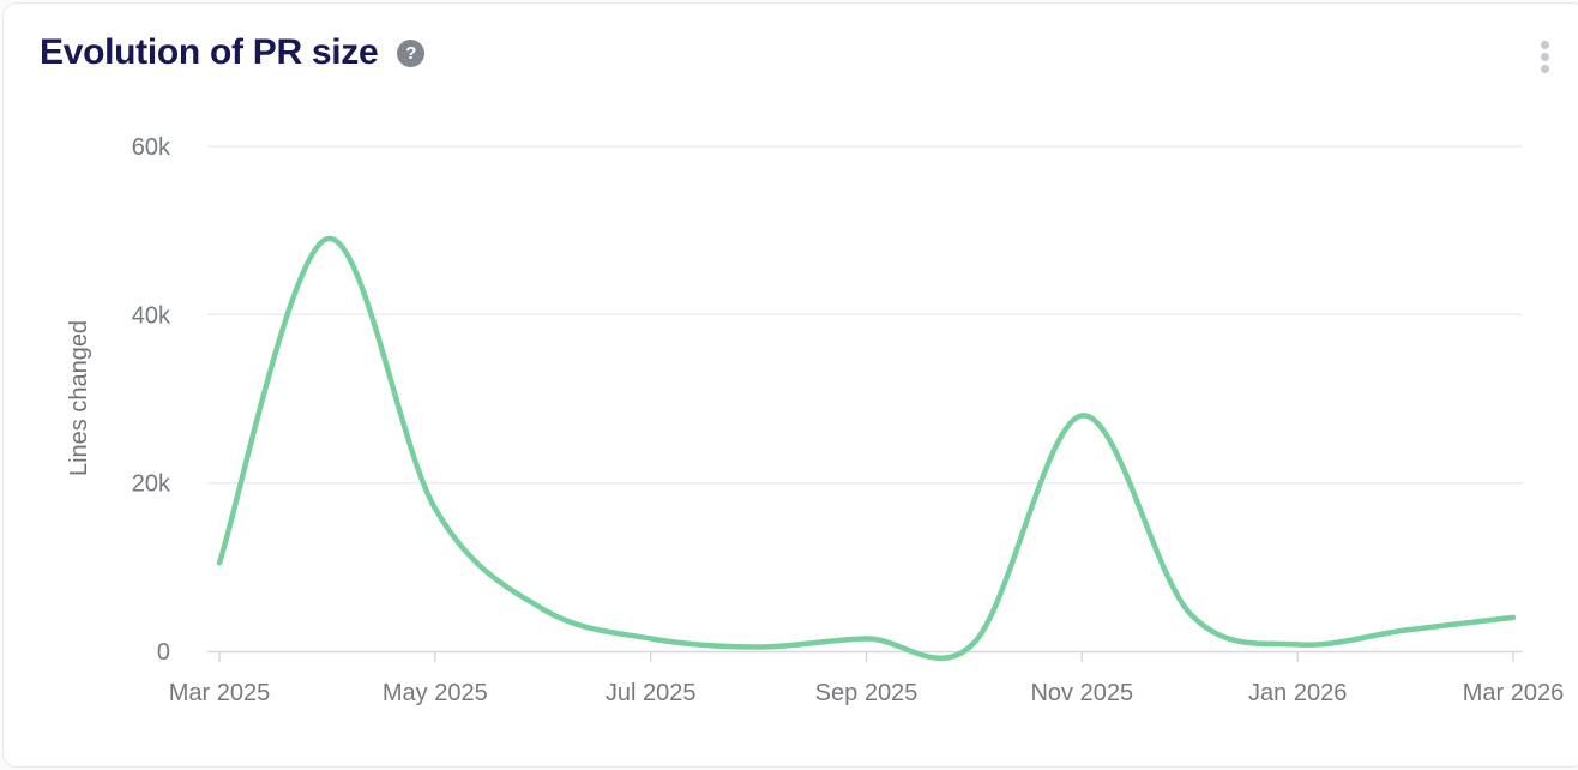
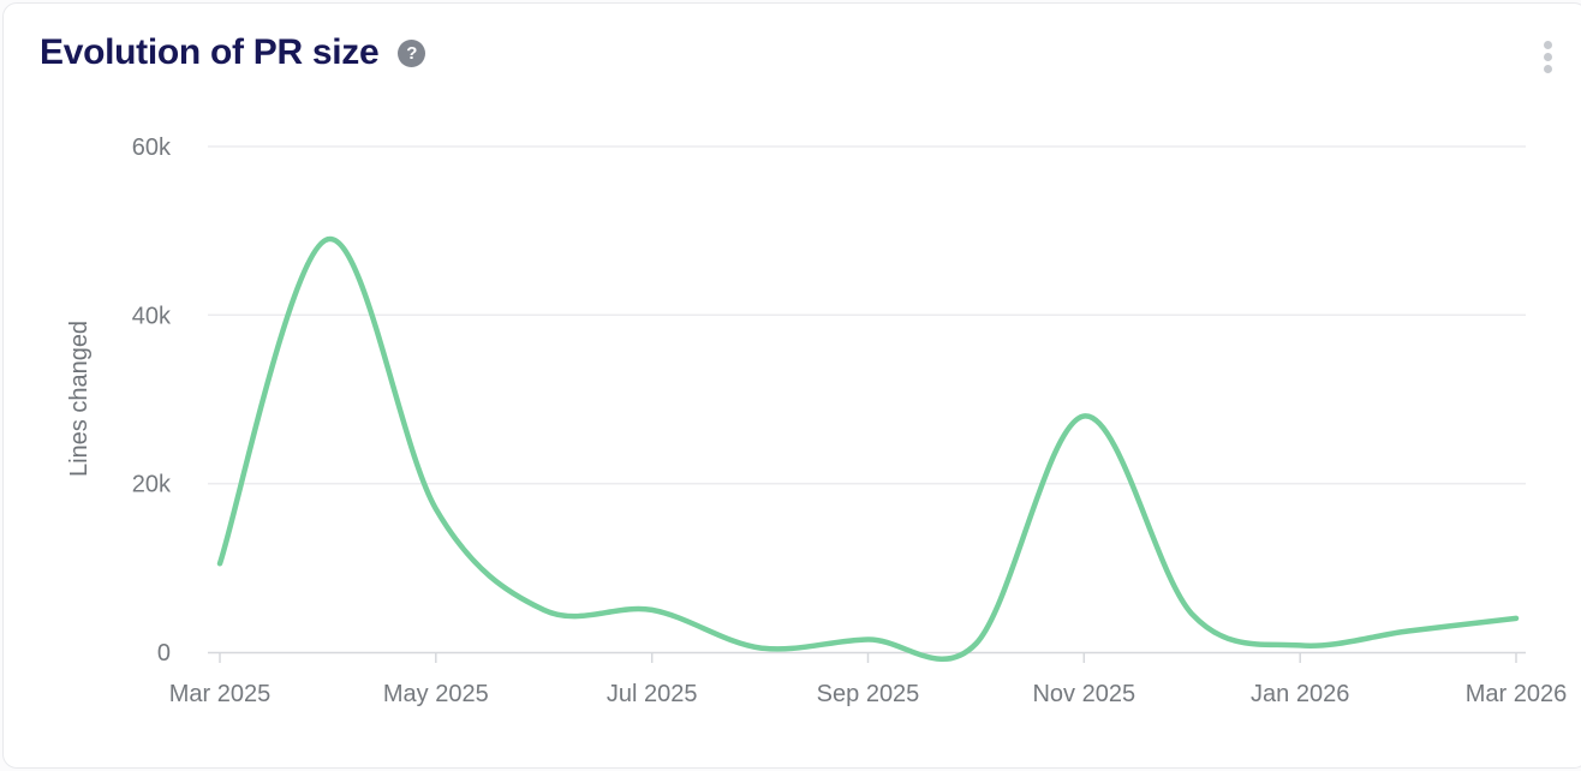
Jul 2025: 2k -> 5k
